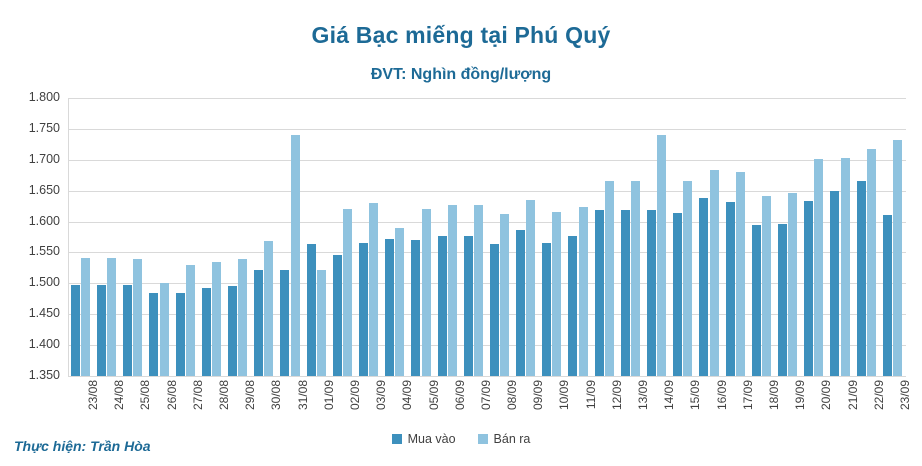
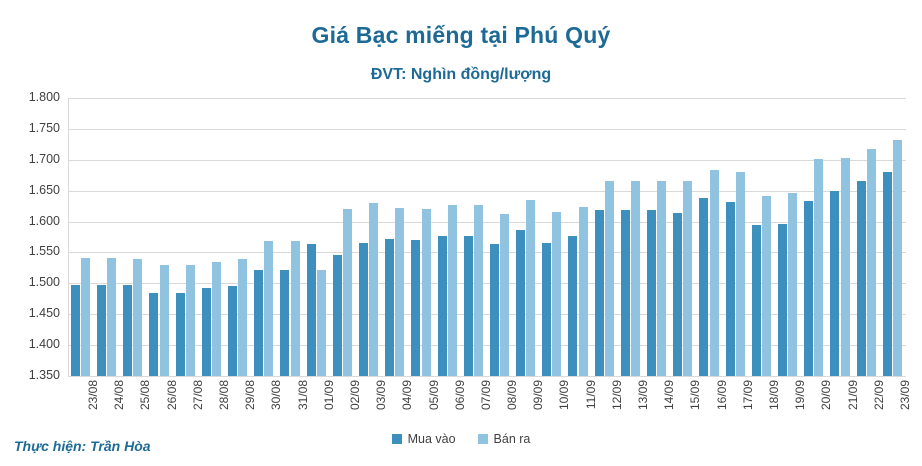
Bán ra/26/08: 1500 -> 1530
Bán ra/31/08: 1740 -> 1570
Bán ra/04/09: 1590 -> 1620
Bán ra/14/09: 1740 -> 1660
Mua vào/23/09: 1610 -> 1680
